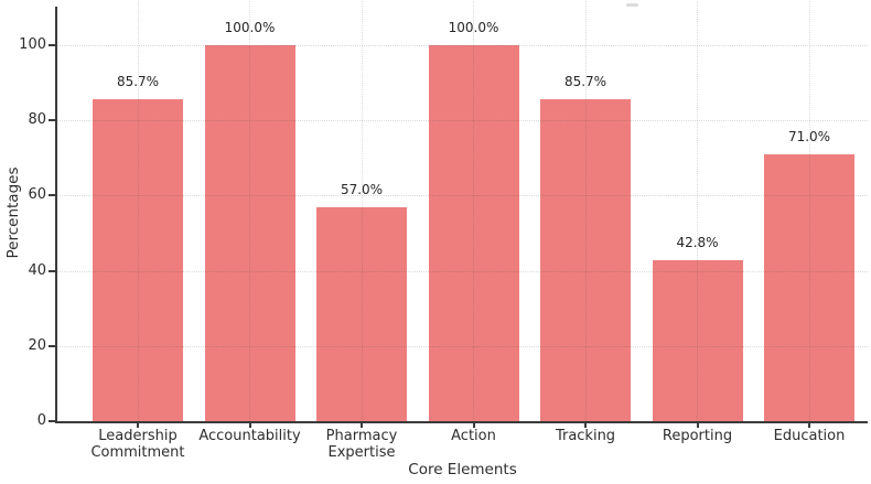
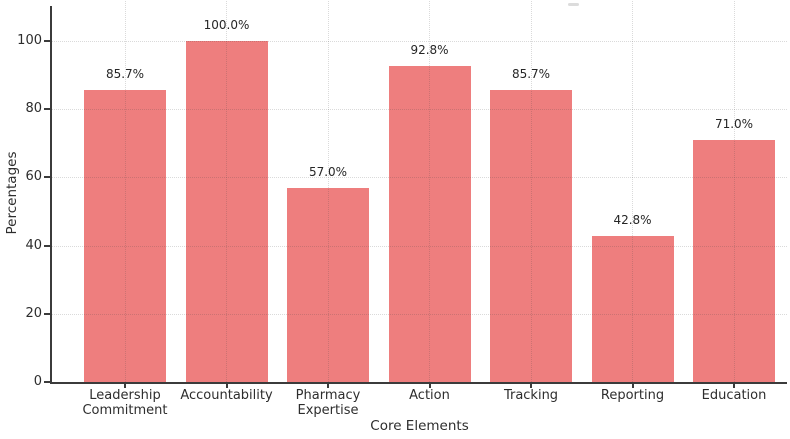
Action: 100.0% -> 92.8%
